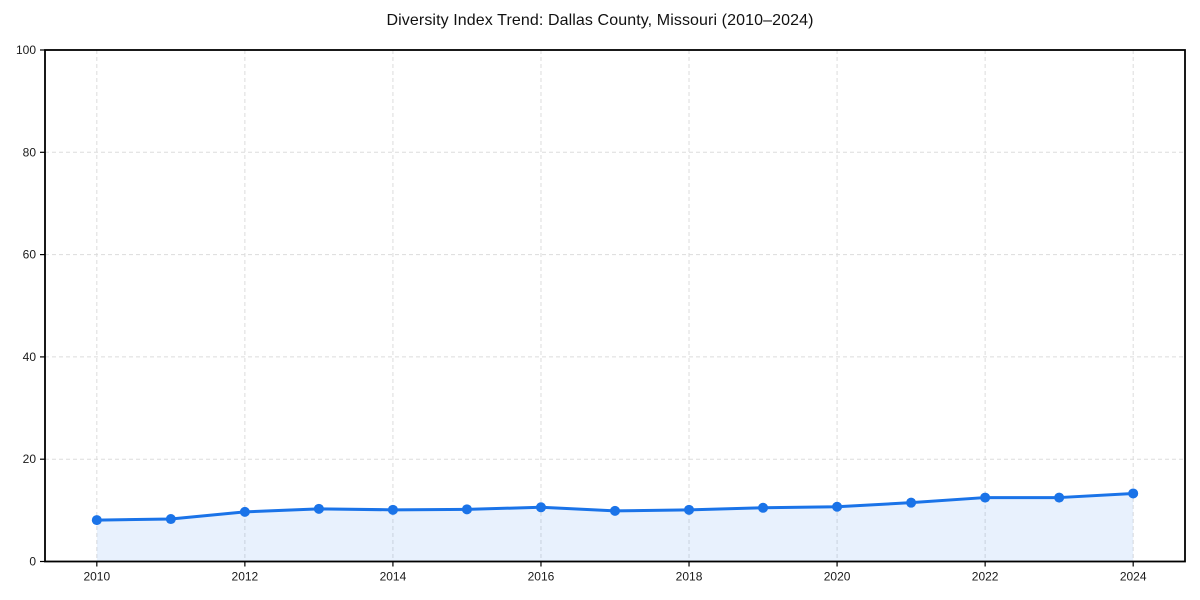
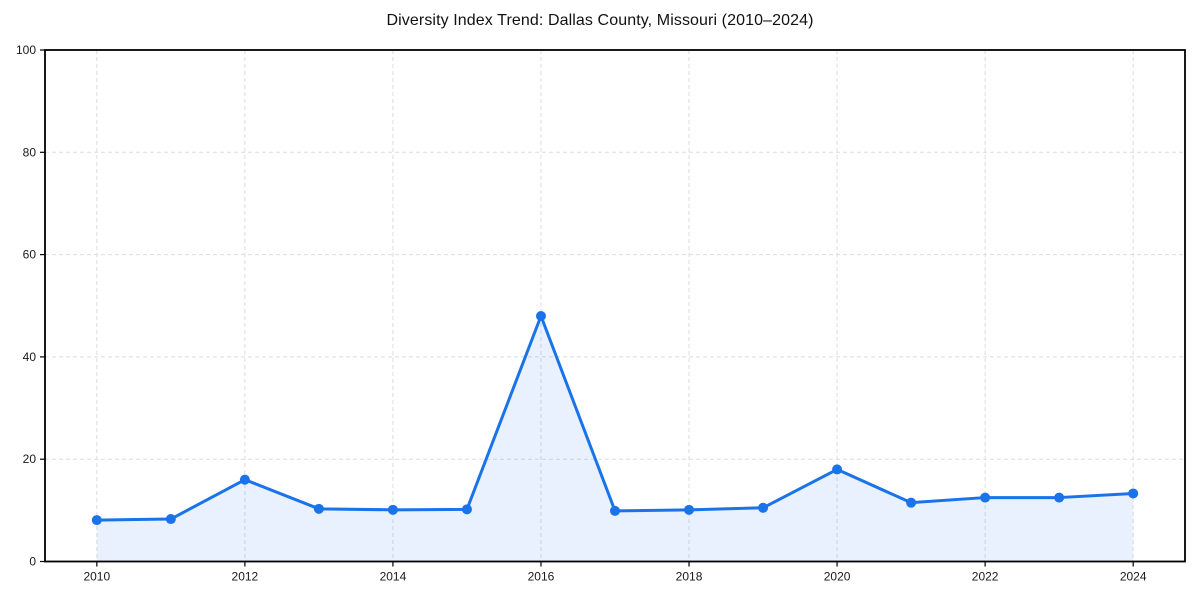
2012: 10 -> 16
2016: 11 -> 48
2020: 11 -> 18
